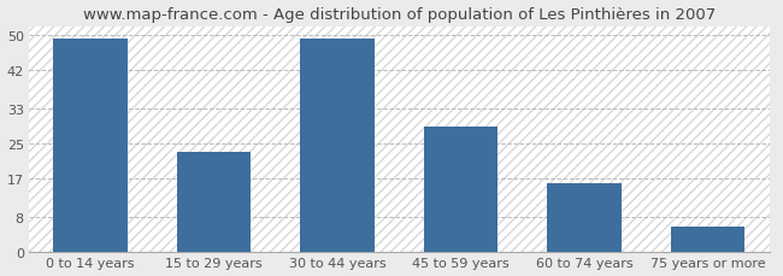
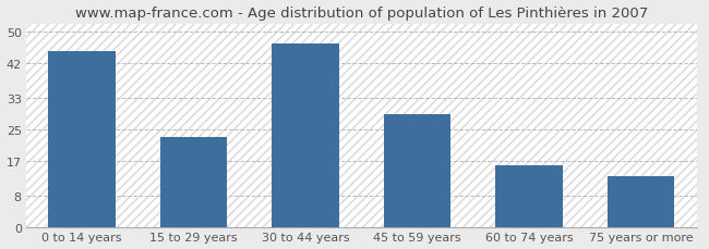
0 to 14 years: 49 -> 45
30 to 44 years: 49 -> 47
75 years or more: 6 -> 13
